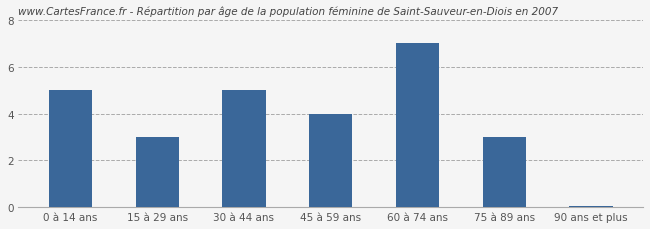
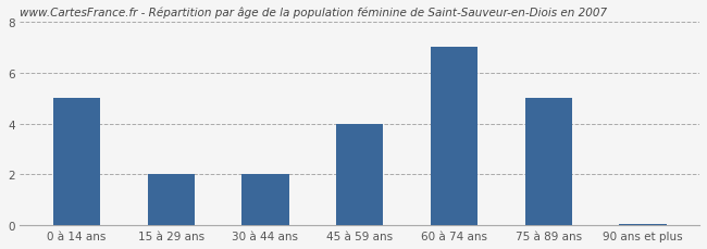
15 à 29 ans: 3.00 -> 2.00
30 à 44 ans: 5.00 -> 2.00
75 à 89 ans: 3.00 -> 5.00
